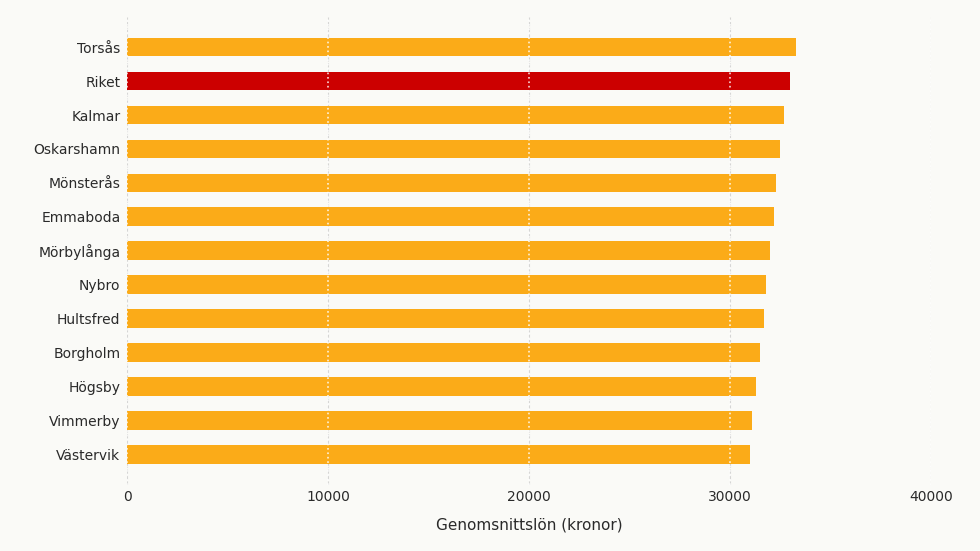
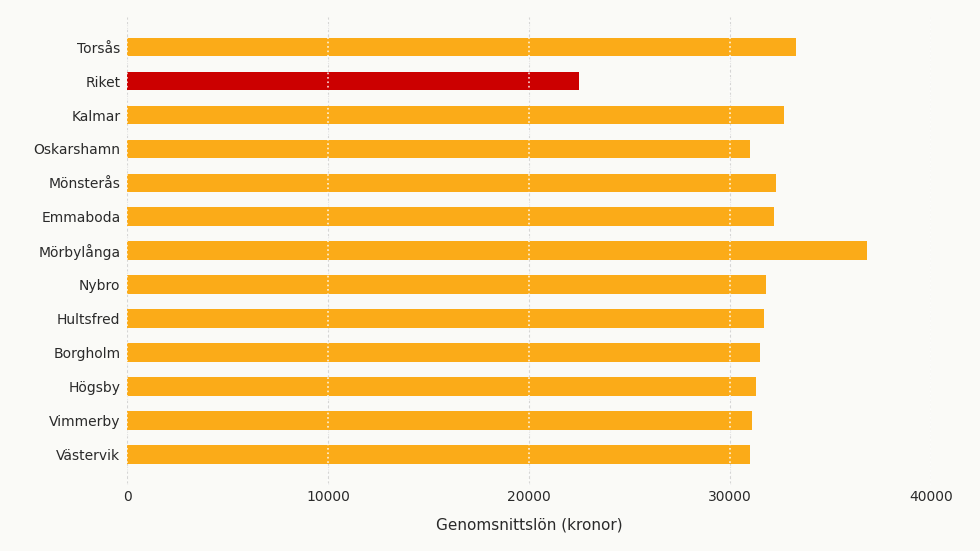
Riket: 33000 -> 22500
Oskarshamn: 32500 -> 31000
Mörbylånga: 32000 -> 36800
